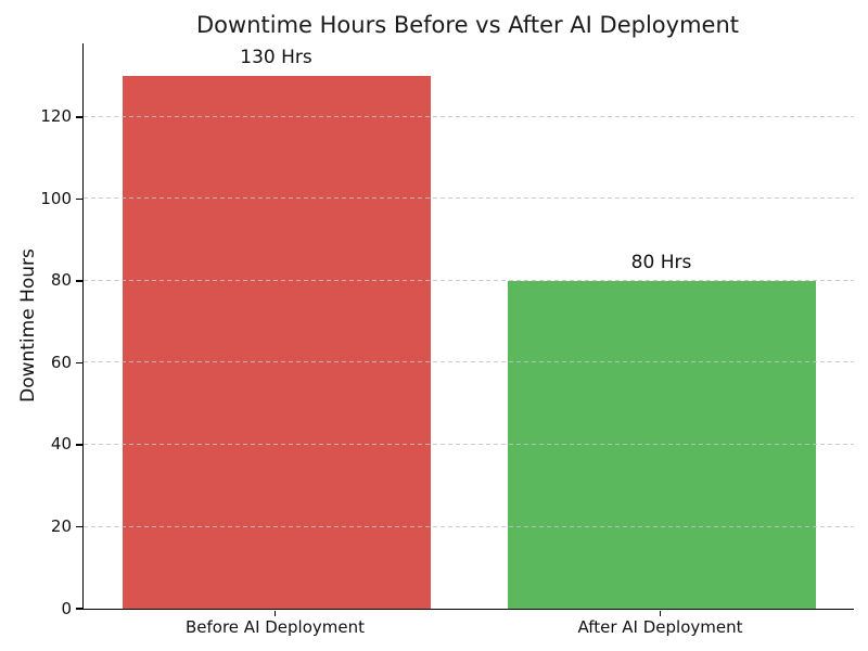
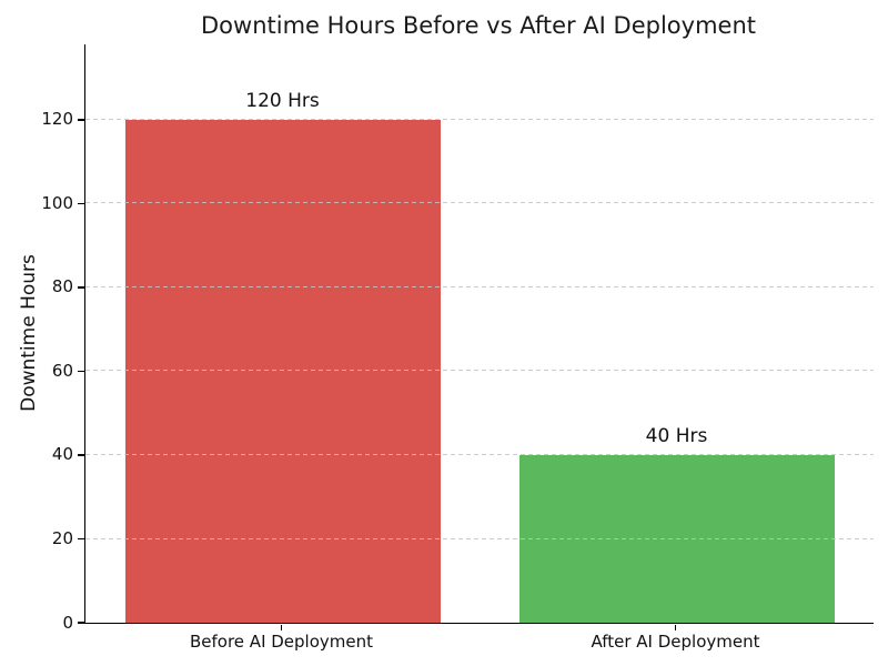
Before AI Deployment: 130 -> 120
After AI Deployment: 80 -> 40
